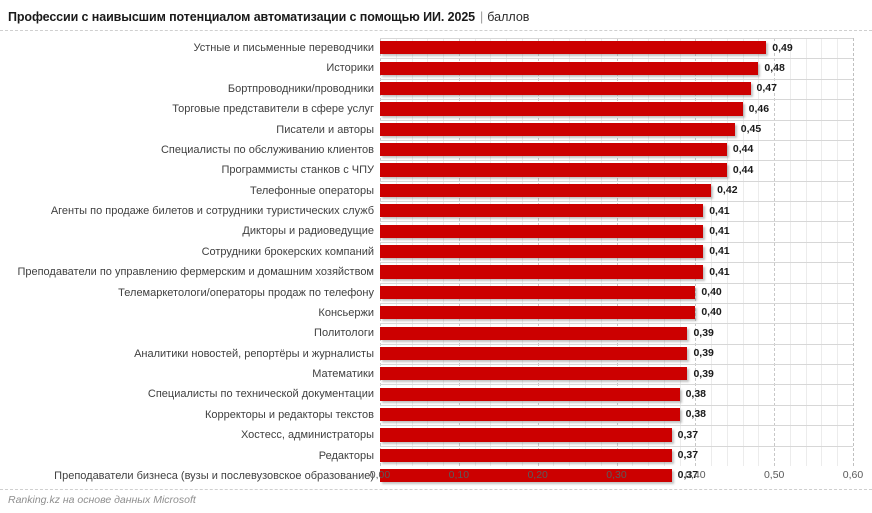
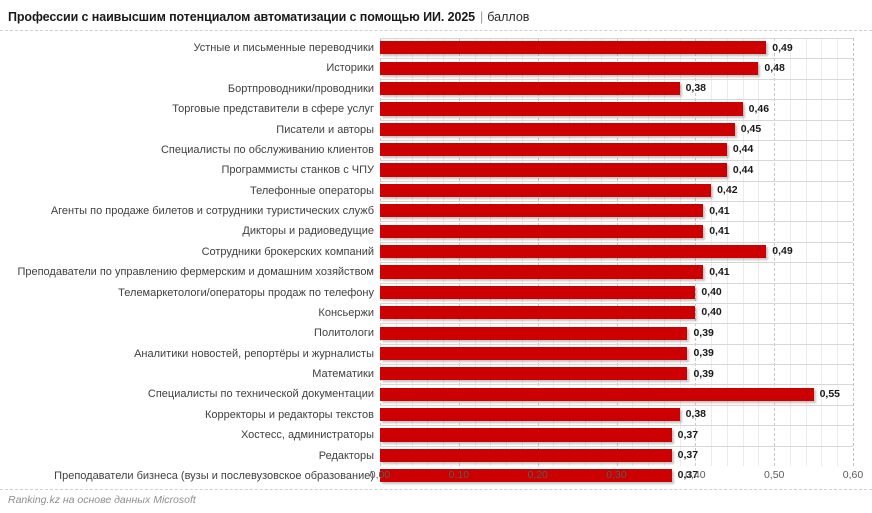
Бортпроводники/проводники: 0,47 -> 0,38
Сотрудники брокерских компаний: 0,41 -> 0,49
Специалисты по технической документации: 0,38 -> 0,55
